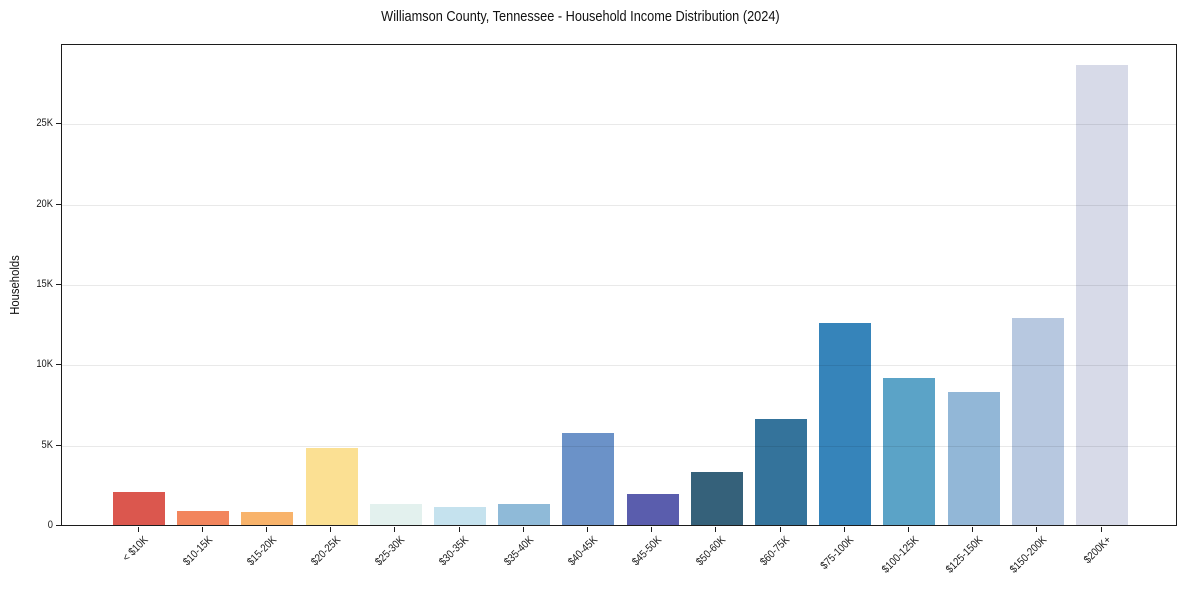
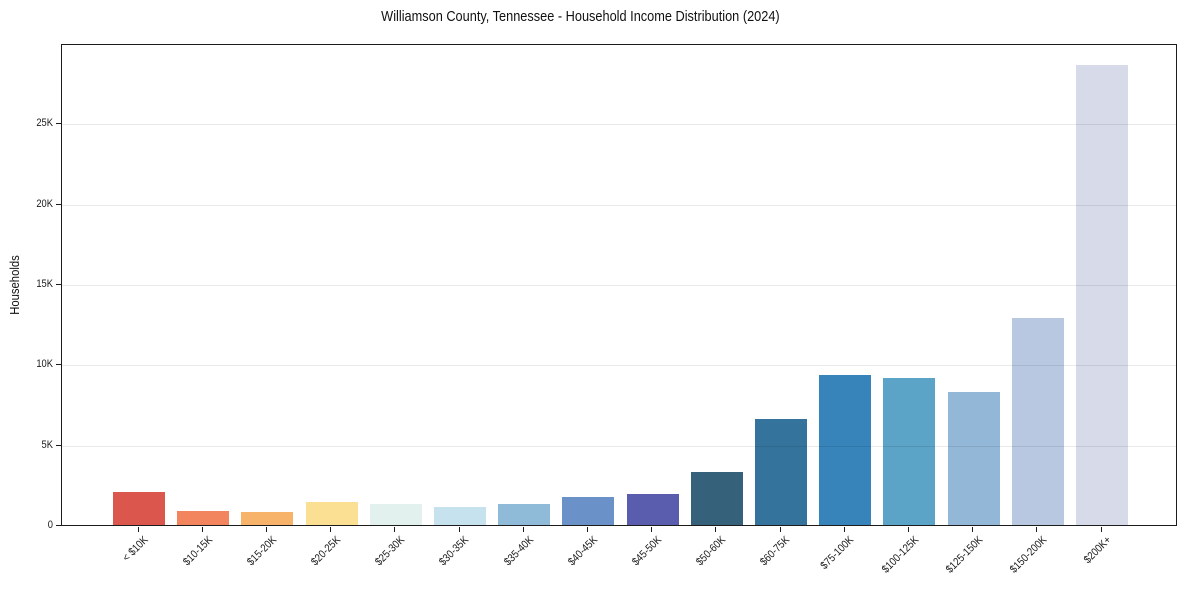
$20-25K: 4.8K -> 1.4K
$40-45K: 5.7K -> 1.8K
$75-100K: 12.6K -> 9.4K
